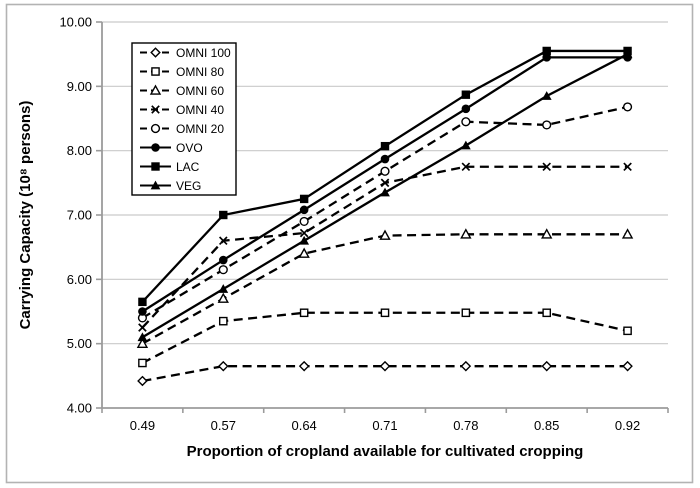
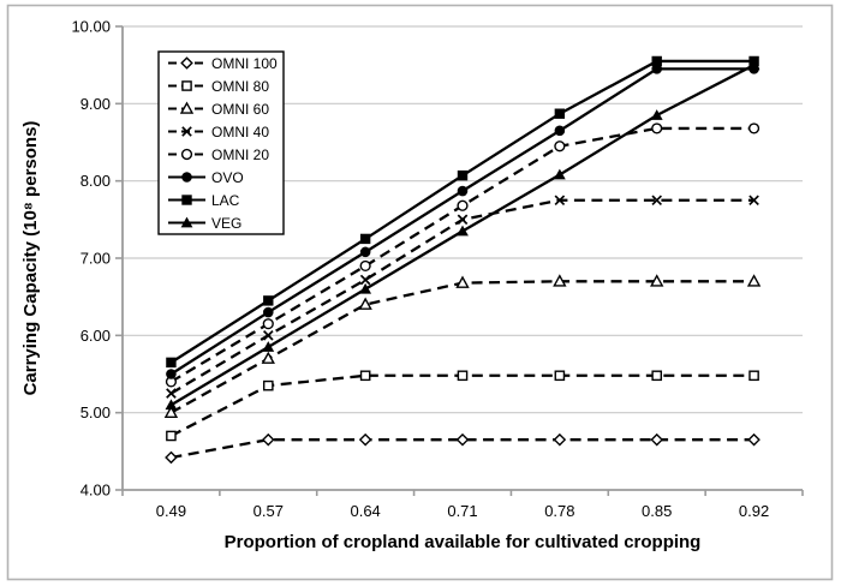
OMNI 40/0.57: 6.6 -> 6.0
LAC/0.57: 7.0 -> 6.5
OMNI 20/0.85: 8.4 -> 8.7
OMNI 80/0.92: 5.2 -> 5.5
